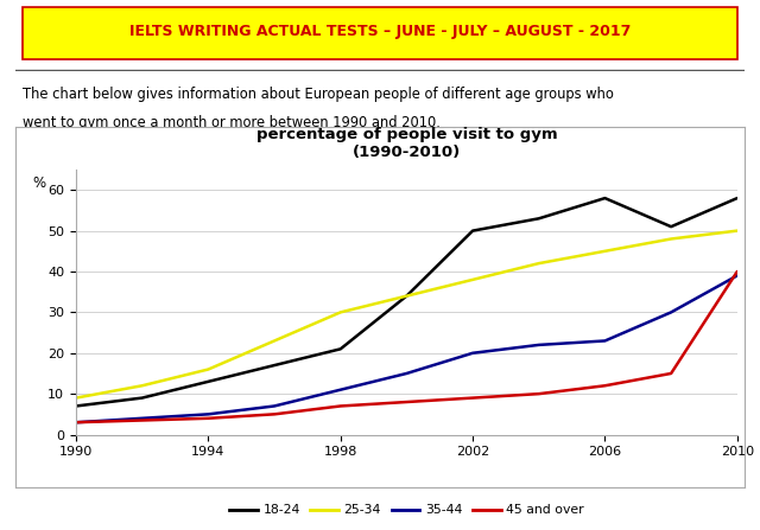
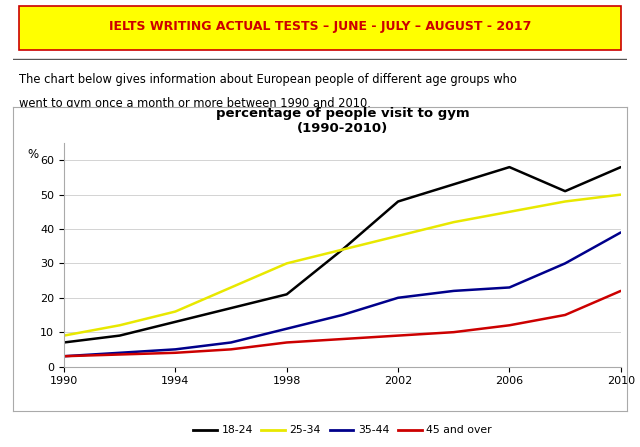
18-24/2002: 50 -> 48
45 and over/2010: 40.0 -> 22.0
